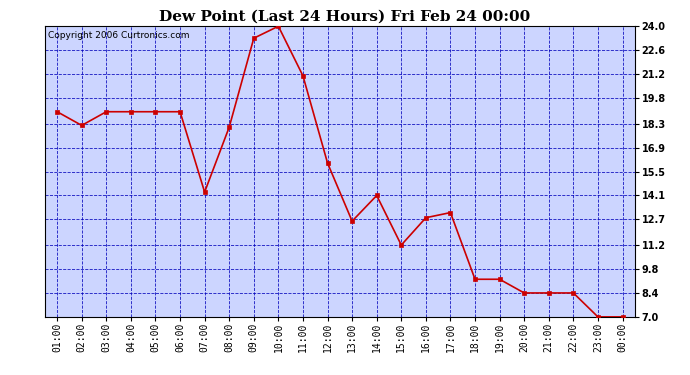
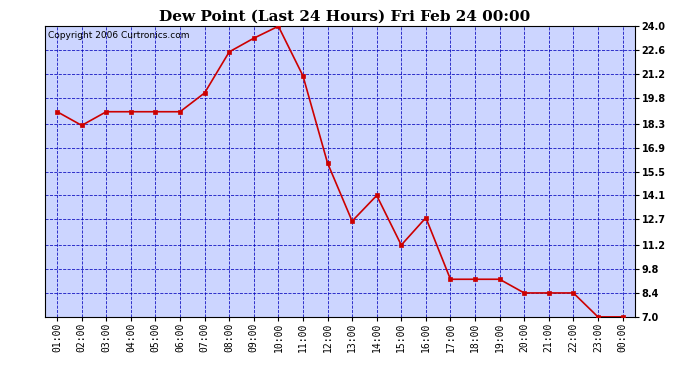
07:00: 14.3 -> 20.1
08:00: 18.1 -> 22.5
17:00: 13.1 -> 9.2
